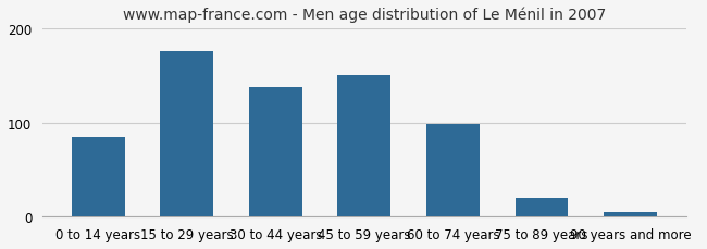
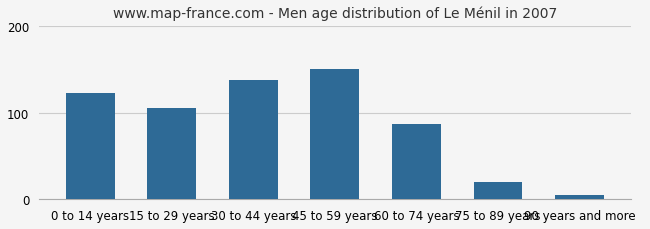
0 to 14 years: 84 -> 122
15 to 29 years: 176 -> 105
60 to 74 years: 98 -> 87
